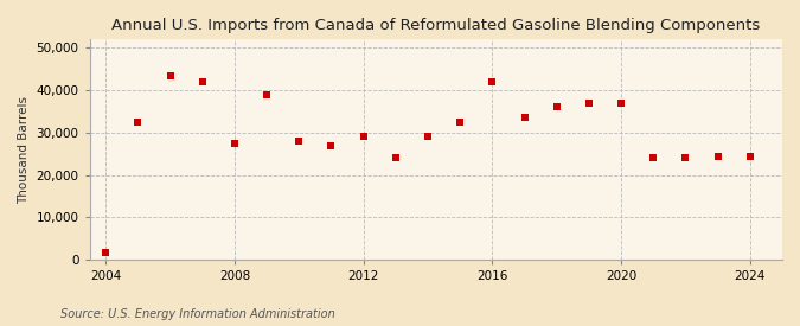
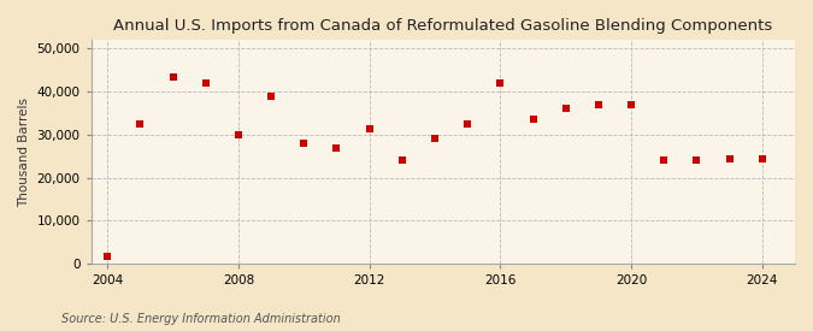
2008: 27,500 -> 30,000
2012: 29,000 -> 31,500
